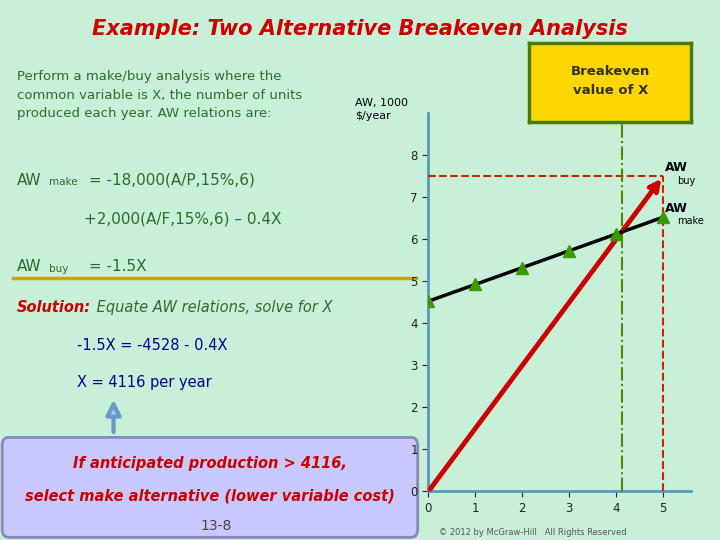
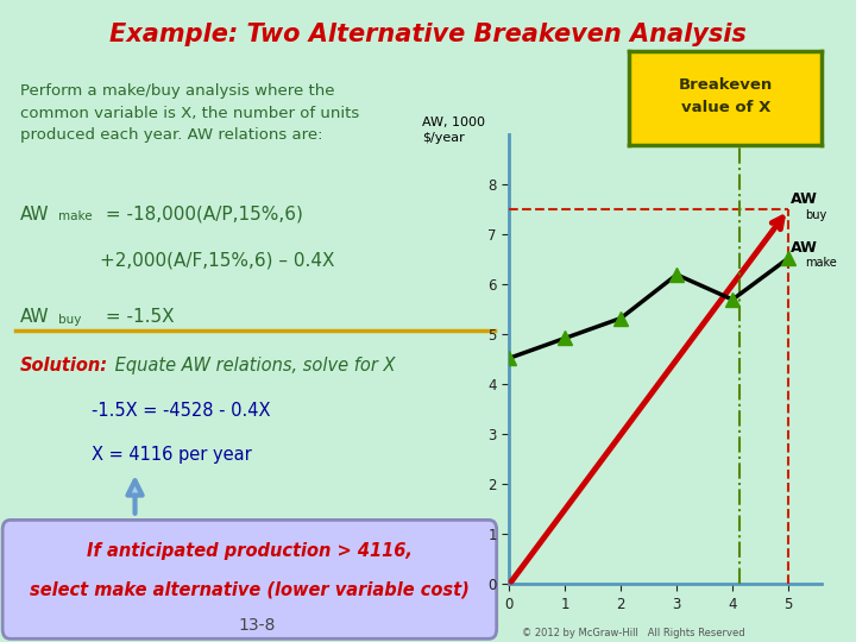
3: 5.73 -> 6.20
4: 6.13 -> 5.70
